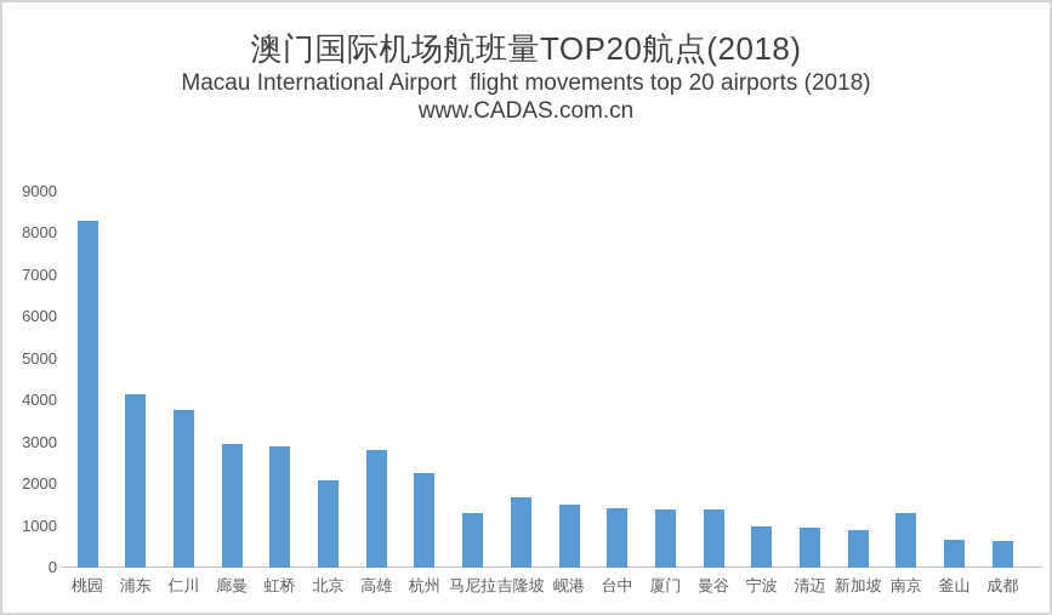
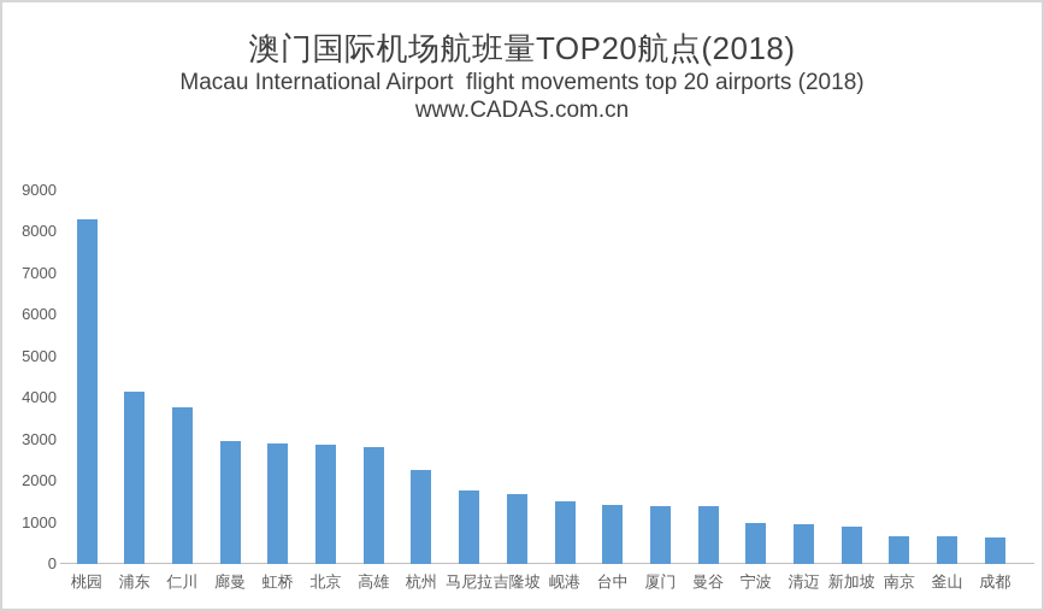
北京: 2100 -> 2900
马尼拉: 1300 -> 1800
南京: 1300 -> 700
